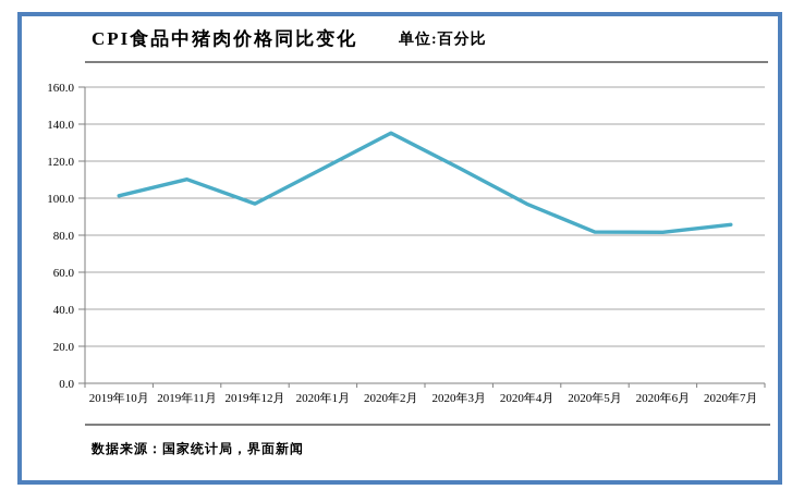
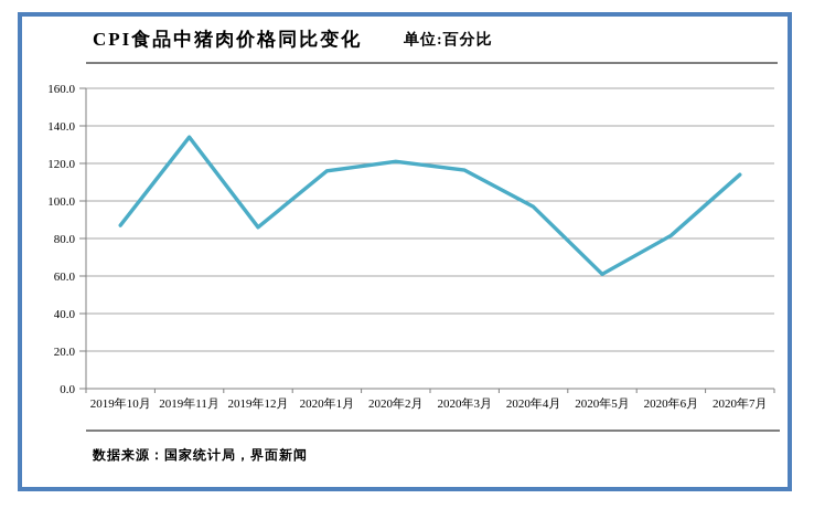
2019年10月: 101 -> 87
2019年11月: 110 -> 134
2019年12月: 97 -> 86
2020年2月: 135 -> 121
2020年5月: 82 -> 61
2020年7月: 86 -> 114
